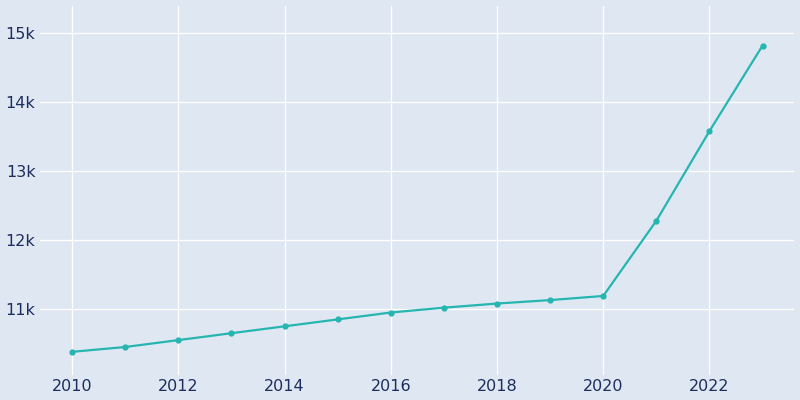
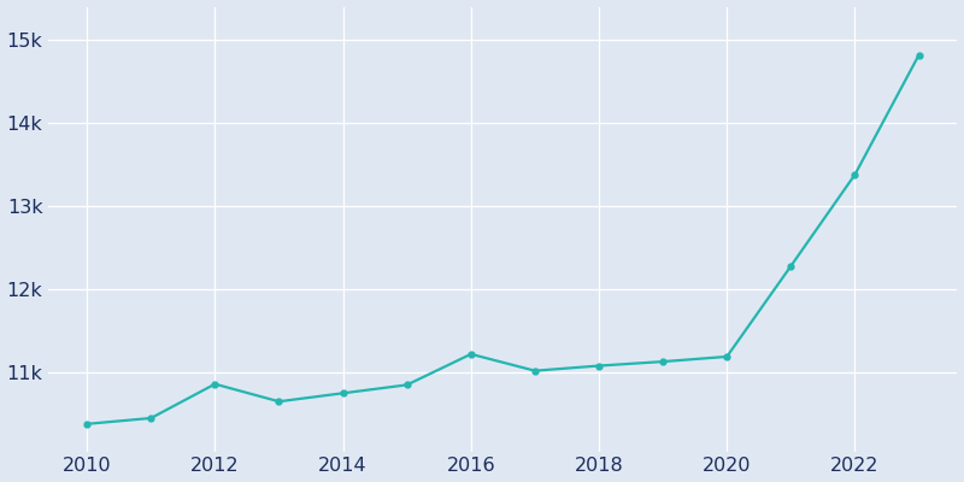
2012: 10.55k -> 10.86k
2016: 10.95k -> 11.22k
2022: 13.58k -> 13.38k
